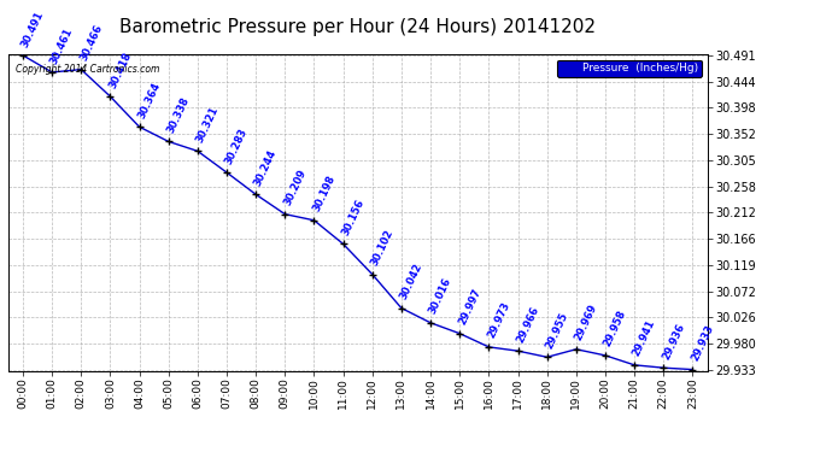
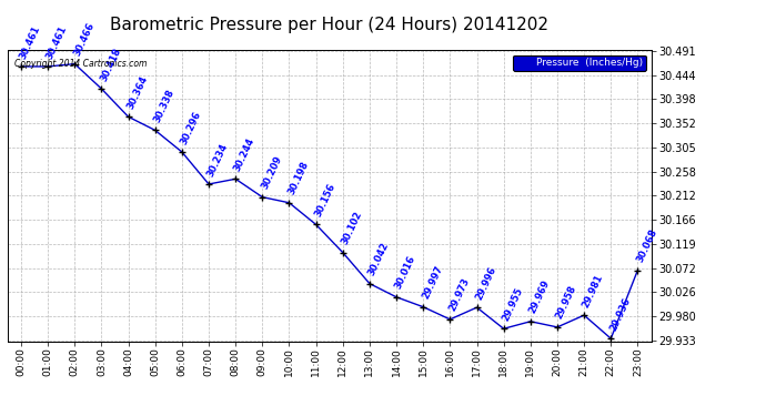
00:00: 30.491 -> 30.461
06:00: 30.321 -> 30.296
07:00: 30.283 -> 30.234
17:00: 29.966 -> 29.996
21:00: 29.941 -> 29.981
23:00: 29.933 -> 30.068
